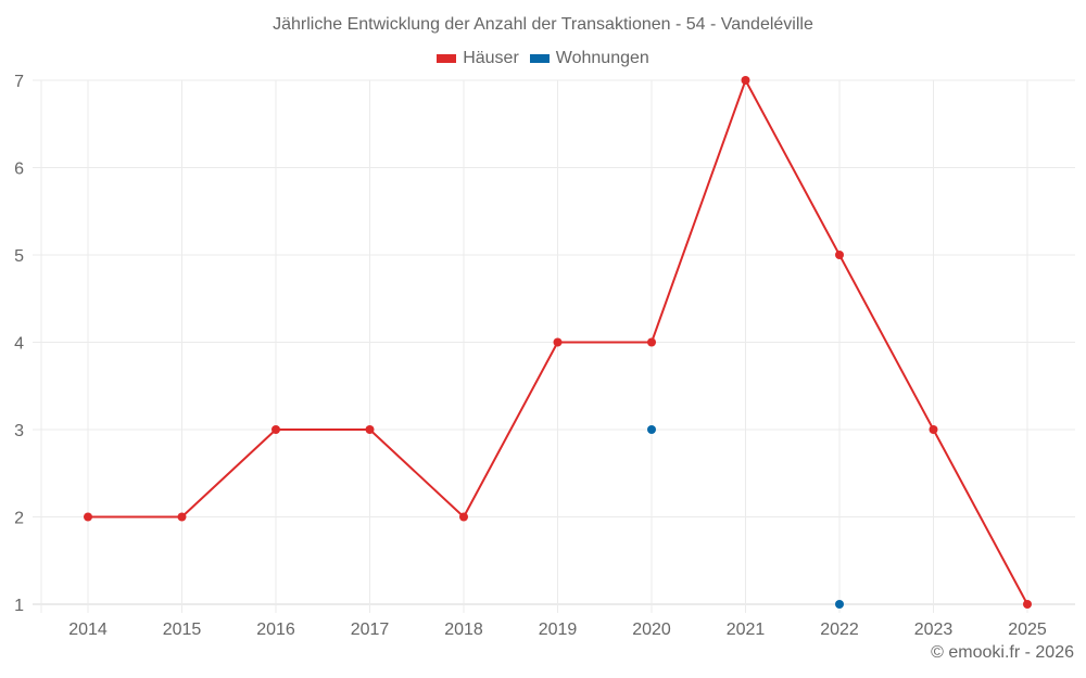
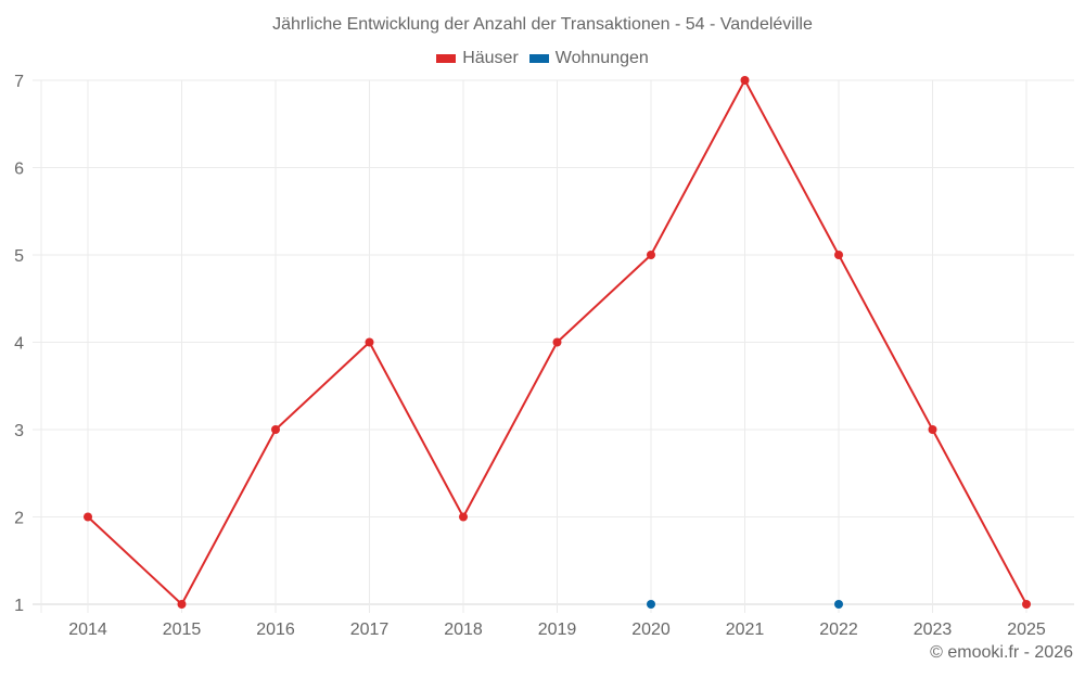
Häuser/2015: 2 -> 1
Häuser/2017: 3 -> 4
Häuser/2020: 4 -> 5
Wohnungen/2020: 3 -> 1
